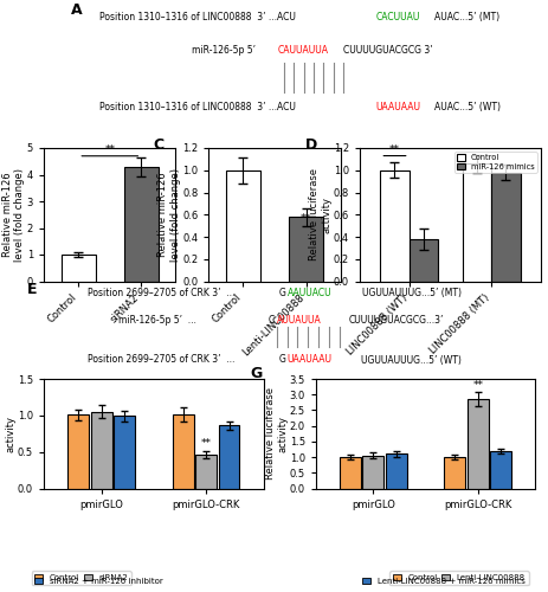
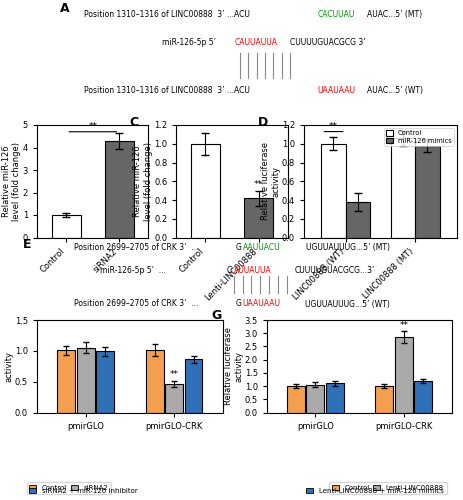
Lenti-LINC00888: 0.58 -> 0.42
